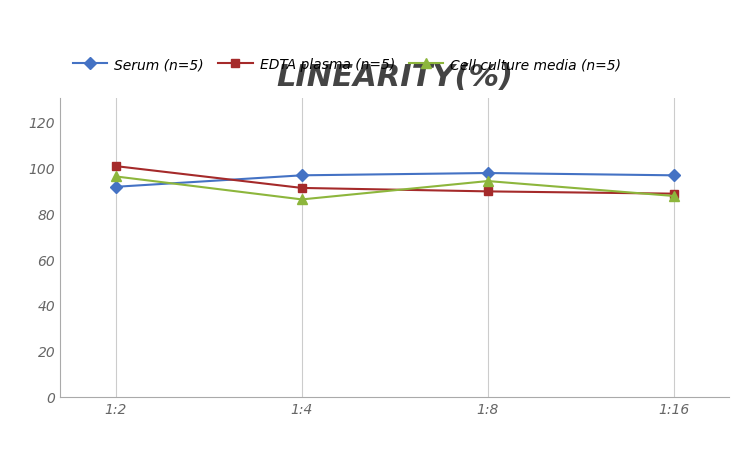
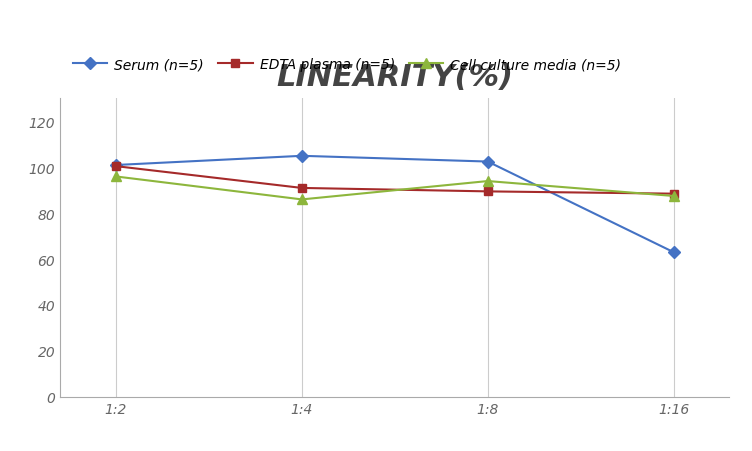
Serum (n=5)/1:2: 91.5 -> 101.0
Serum (n=5)/1:4: 96.5 -> 105.0
Serum (n=5)/1:8: 97.5 -> 102.5
Serum (n=5)/1:16: 96.5 -> 63.0
